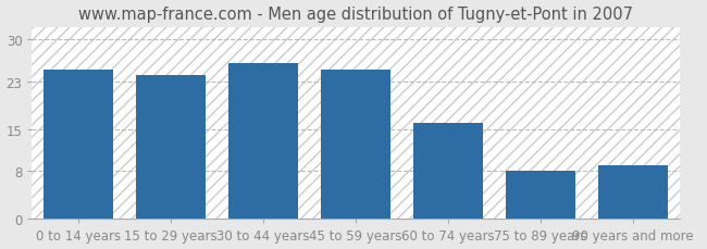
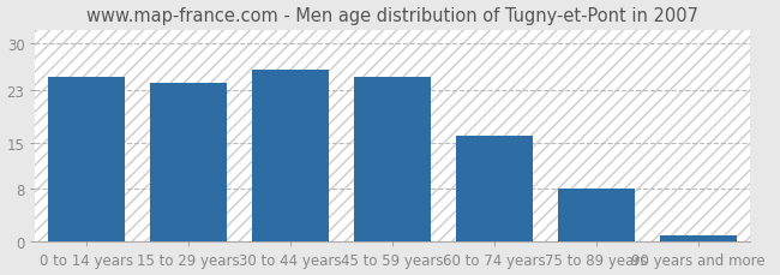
90 years and more: 9 -> 1
